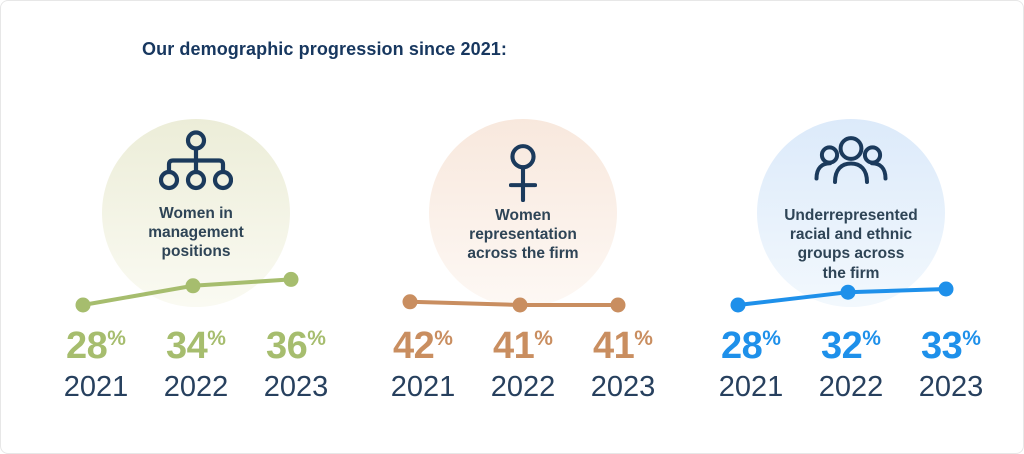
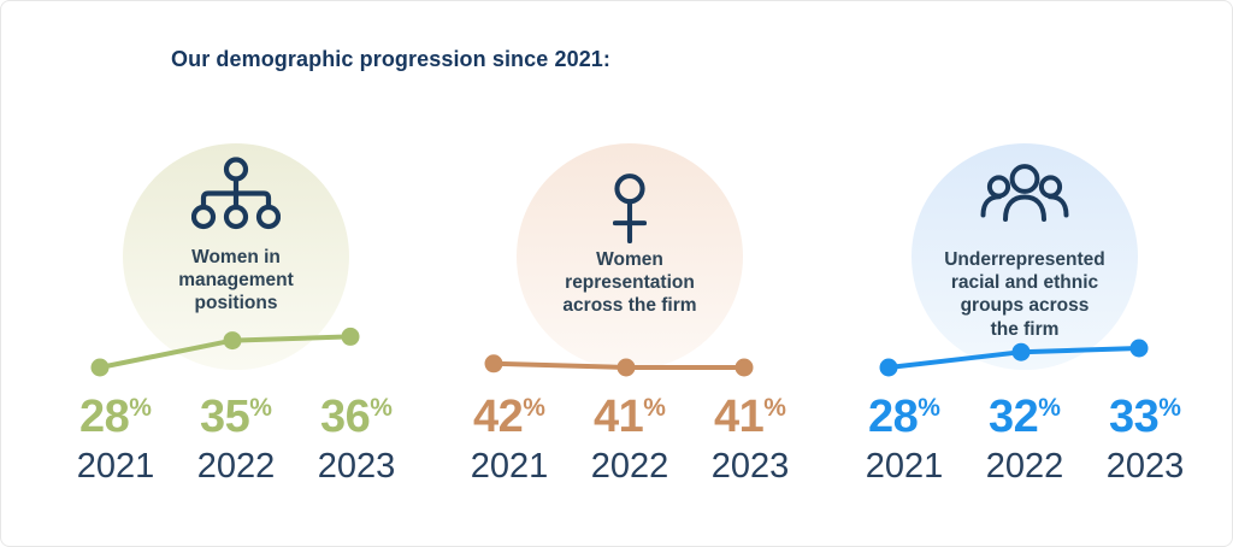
Women in management positions/2022: 34 -> 35
